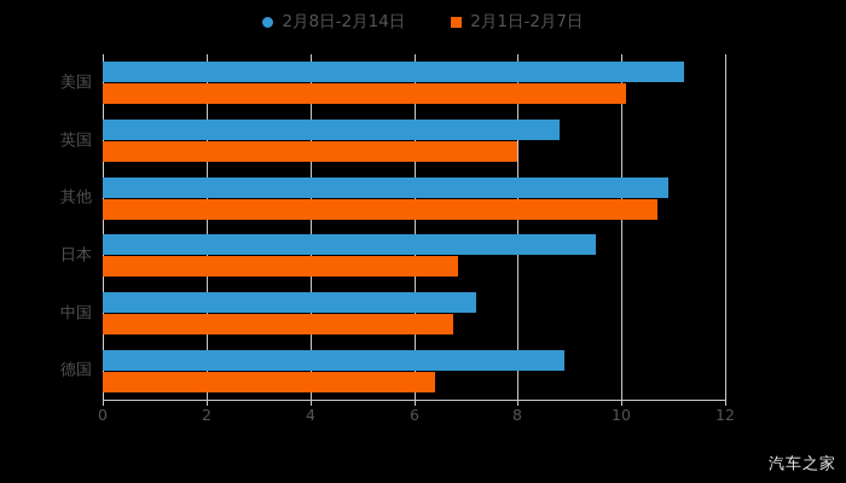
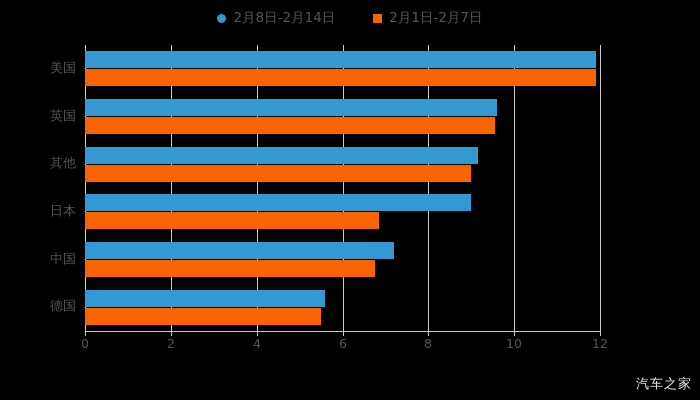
2月8日-2月14日/美国: 11.2 -> 11.9
2月1日-2月7日/美国: 10.1 -> 11.9
2月8日-2月14日/英国: 8.8 -> 9.6
2月1日-2月7日/英国: 8.0 -> 9.6
2月8日-2月14日/其他: 10.9 -> 9.2
2月1日-2月7日/其他: 10.7 -> 9.0
2月8日-2月14日/日本: 9.5 -> 9.0
2月8日-2月14日/德国: 8.9 -> 5.6
2月1日-2月7日/德国: 6.4 -> 5.5
